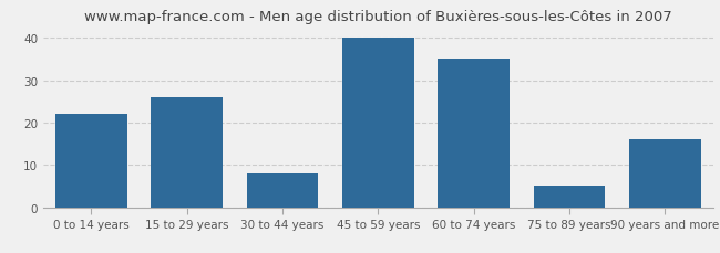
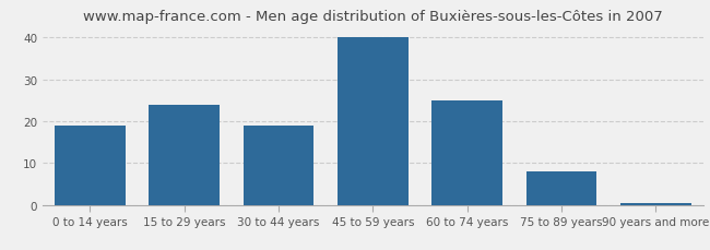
0 to 14 years: 22.0 -> 19.0
15 to 29 years: 26.0 -> 24.0
30 to 44 years: 8.0 -> 19.0
60 to 74 years: 35.0 -> 25.0
75 to 89 years: 5.0 -> 8.0
90 years and more: 16.0 -> 0.5
